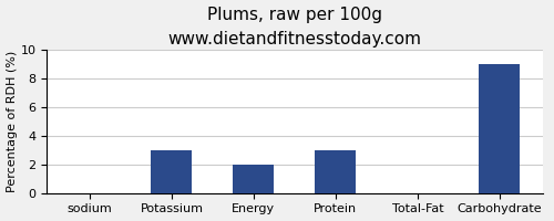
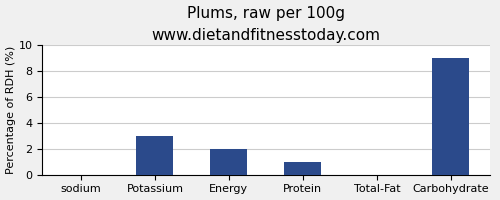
Protein: 3 -> 1
